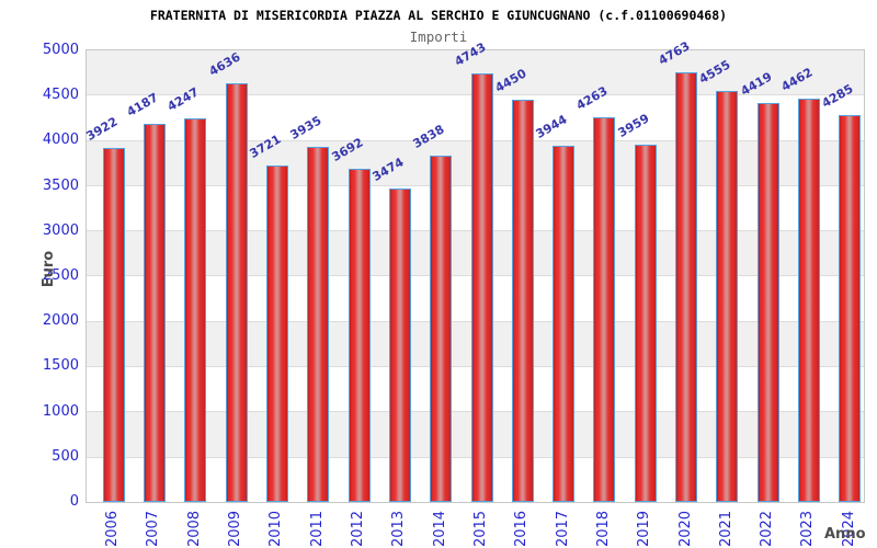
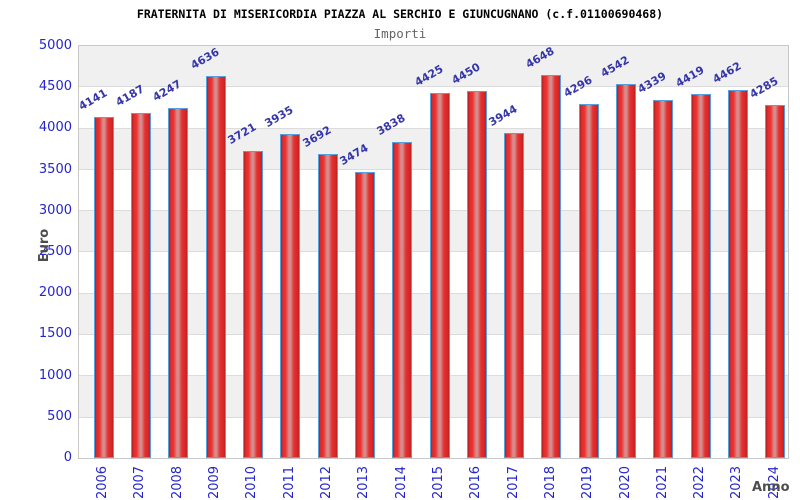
2006: 3922 -> 4141
2015: 4743 -> 4425
2018: 4263 -> 4648
2019: 3959 -> 4296
2020: 4763 -> 4542
2021: 4555 -> 4339
